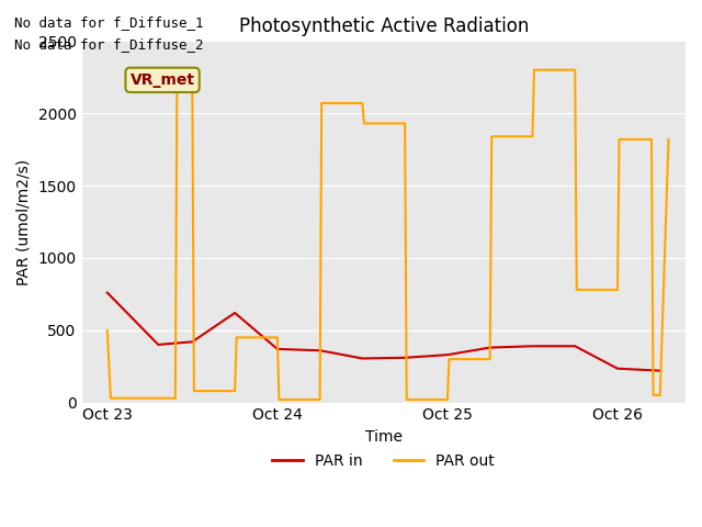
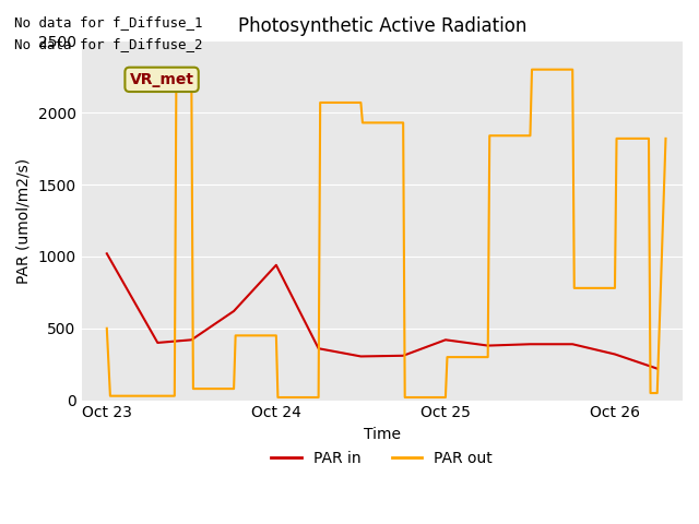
PAR in/Oct 23: 760 -> 1020
PAR in/Oct 24: 370 -> 940
PAR in/Oct 25: 330 -> 420
PAR in/Oct 26: 240 -> 320
